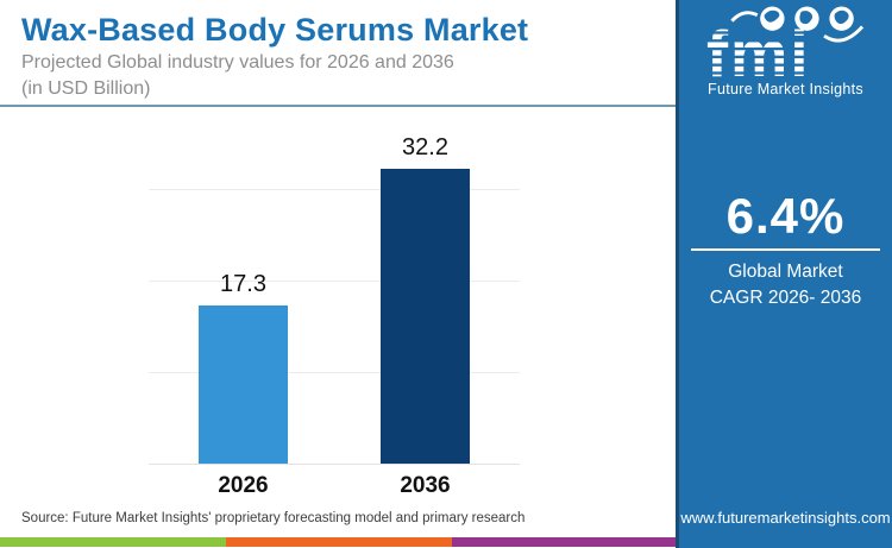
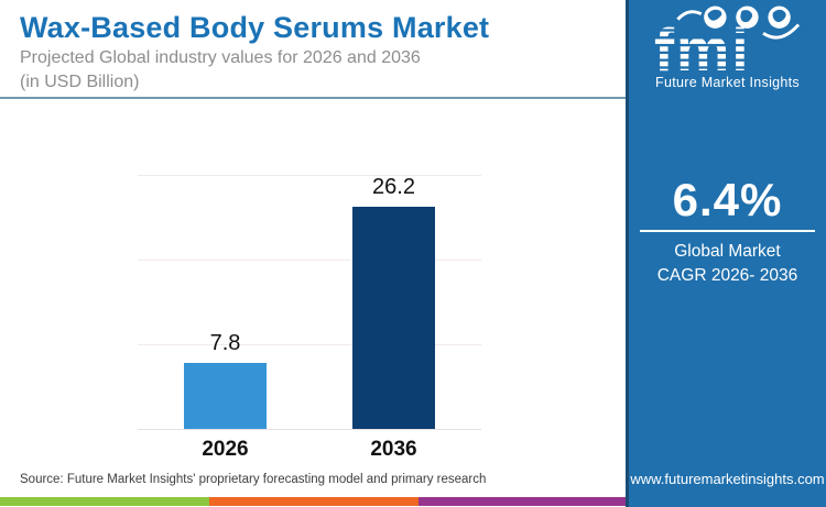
2026: 17.3 -> 7.8
2036: 32.2 -> 26.2
